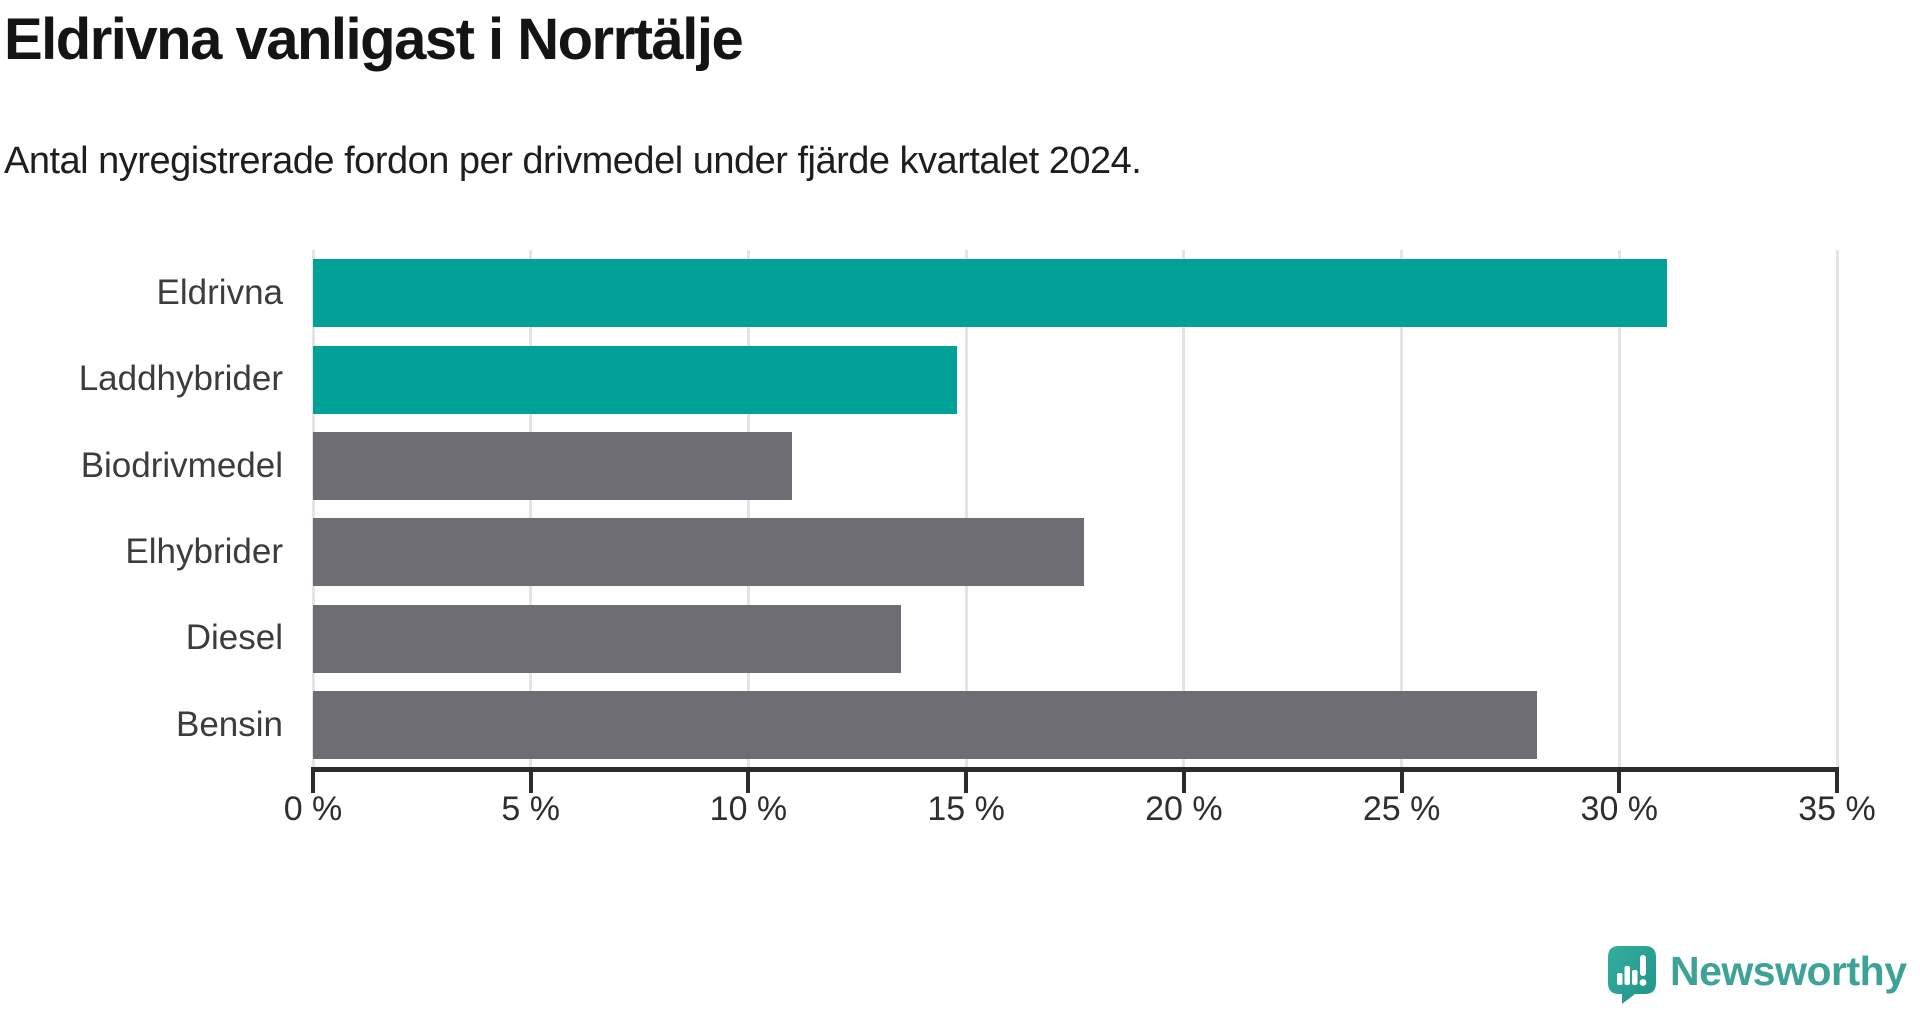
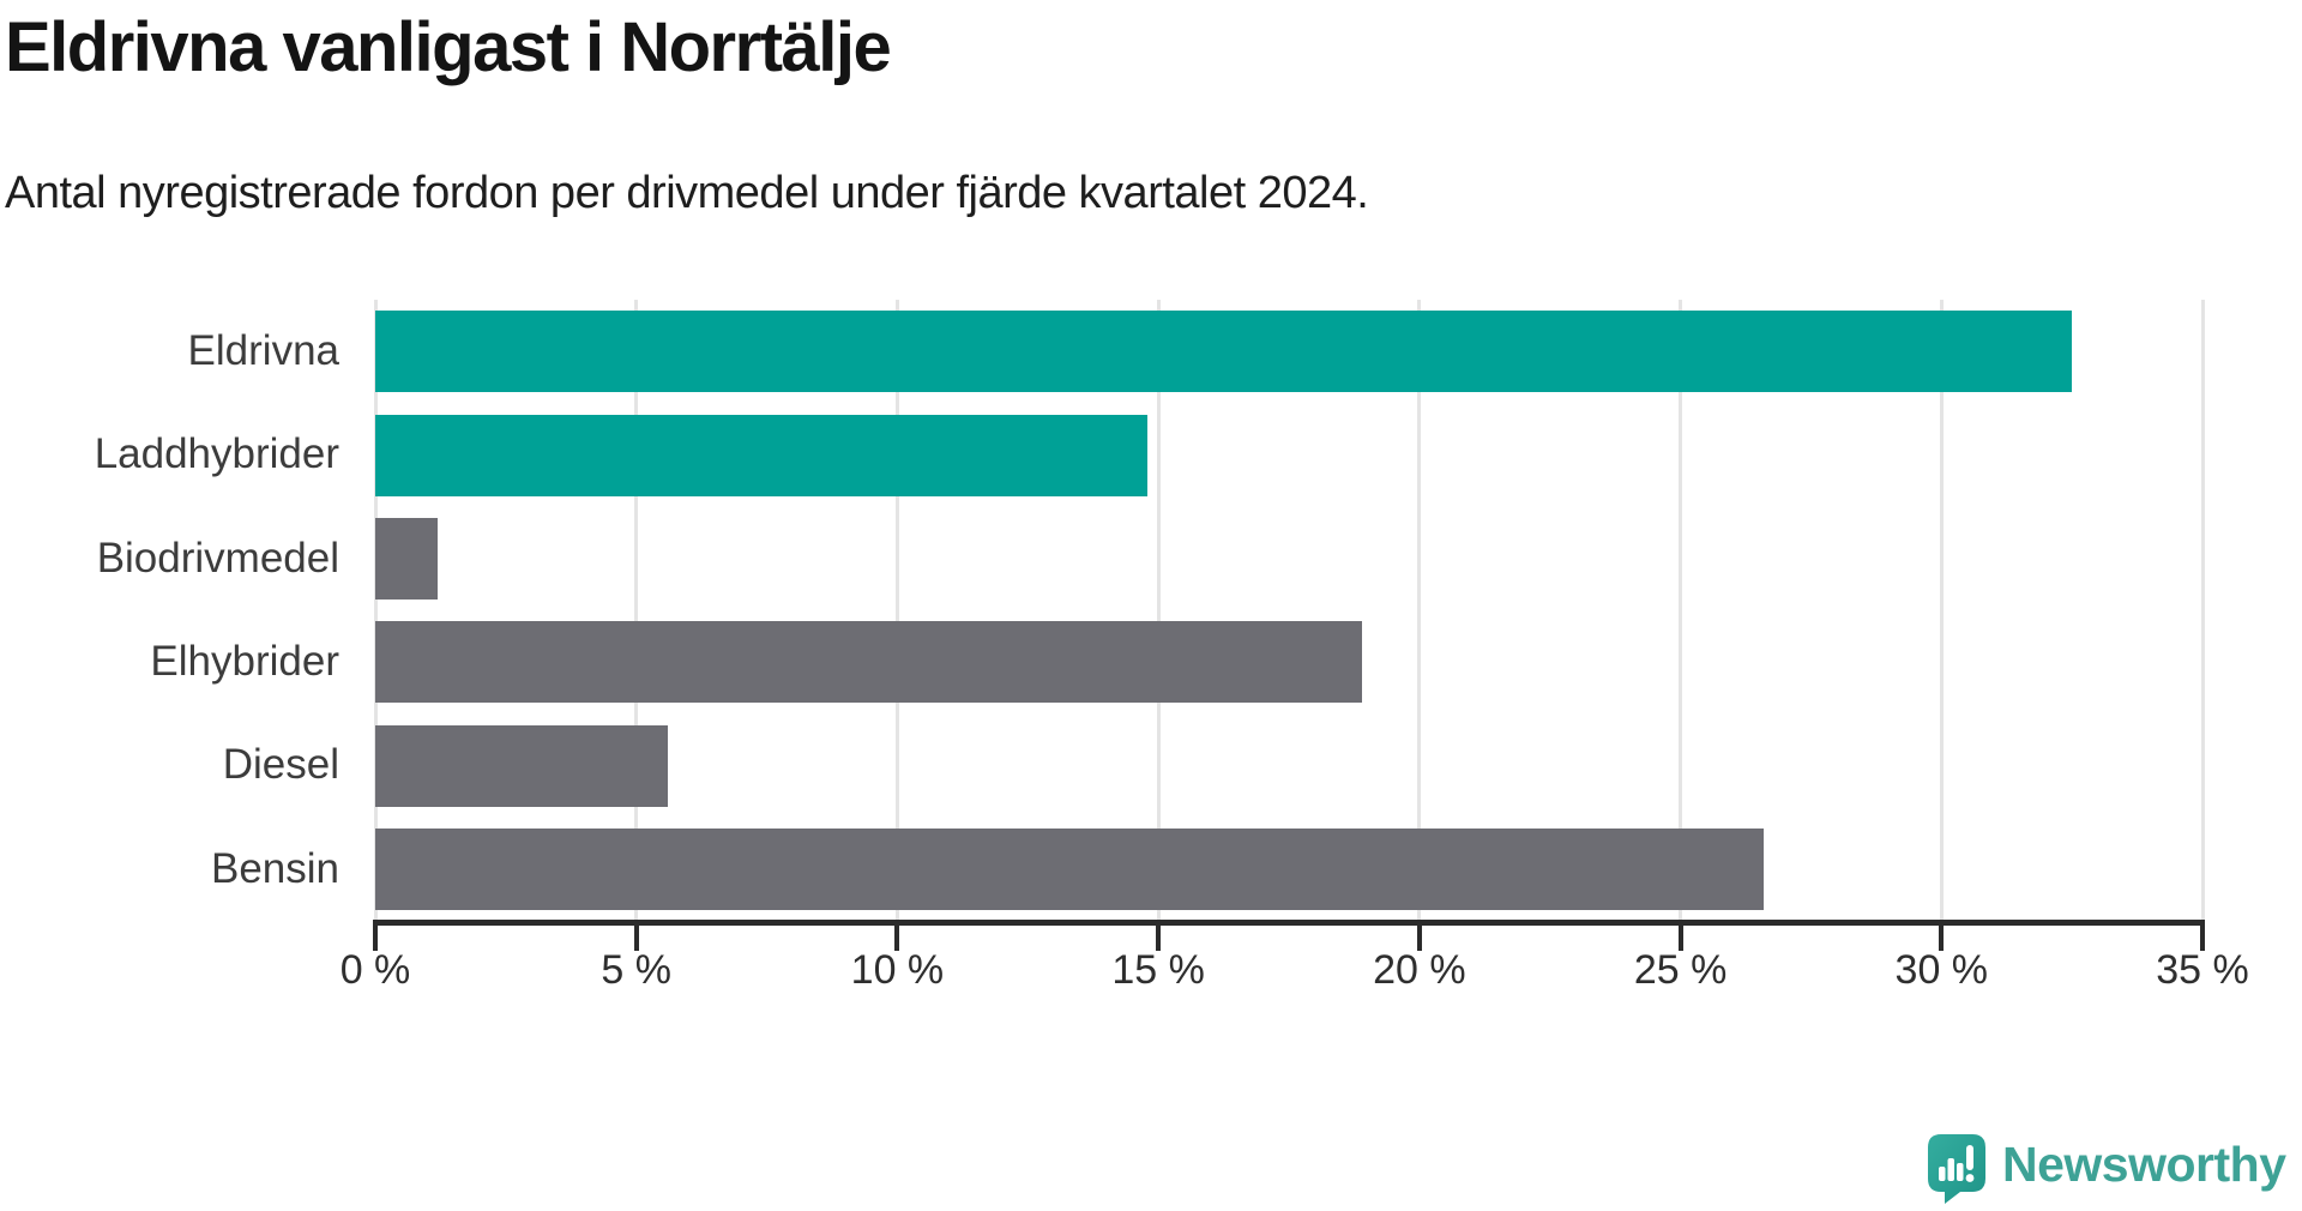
Eldrivna: 31.1% -> 32.5%
Biodrivmedel: 11.0% -> 1.2%
Elhybrider: 17.7% -> 18.9%
Diesel: 13.5% -> 5.6%
Bensin: 28.1% -> 26.6%
